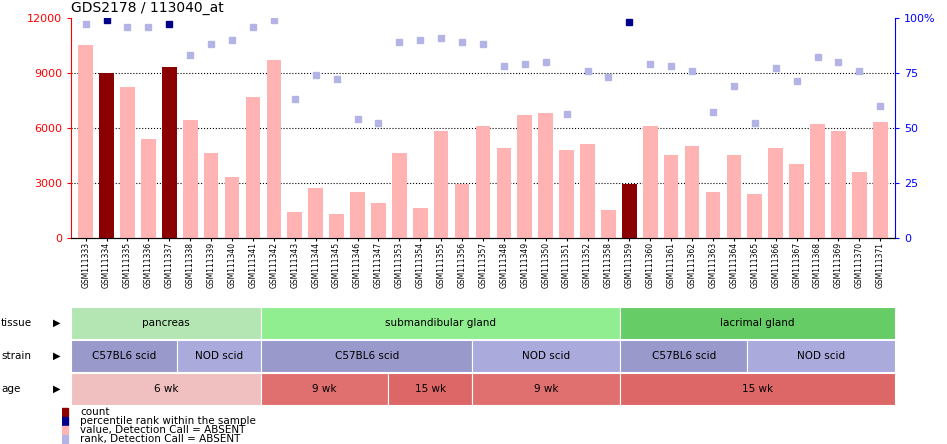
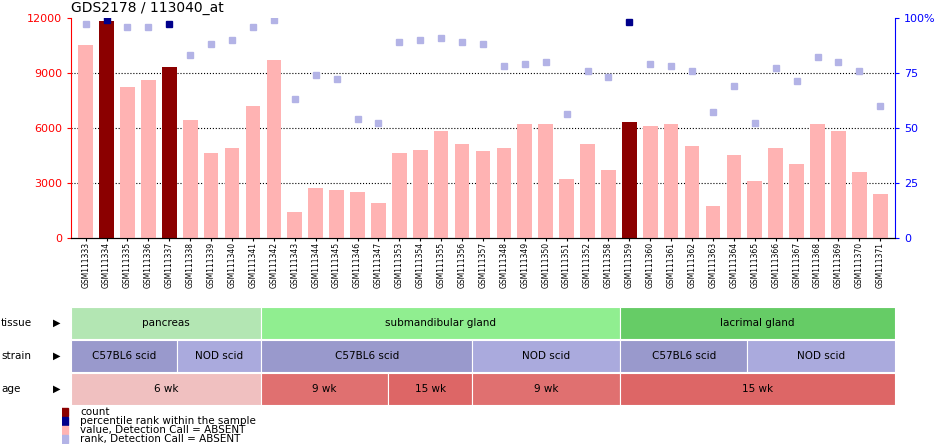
GSM111334: 9000 -> 11800
GSM111336: 5400 -> 8600
GSM111340: 3300 -> 4900
GSM111341: 7700 -> 7200
GSM111345: 1300 -> 2600
GSM111354: 1600 -> 4800
GSM111356: 2900 -> 5100
GSM111357: 6100 -> 4700
GSM111349: 6700 -> 6200
GSM111350: 6800 -> 6200
GSM111351: 4800 -> 3200
GSM111358: 1500 -> 3700
GSM111359: 2900 -> 6300
GSM111361: 4500 -> 6200
GSM111363: 2500 -> 1700
GSM111365: 2400 -> 3100
GSM111371: 6300 -> 2400
